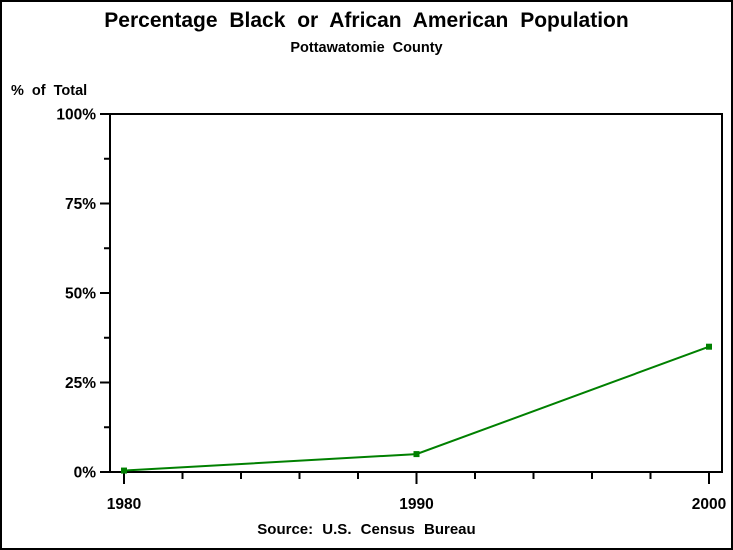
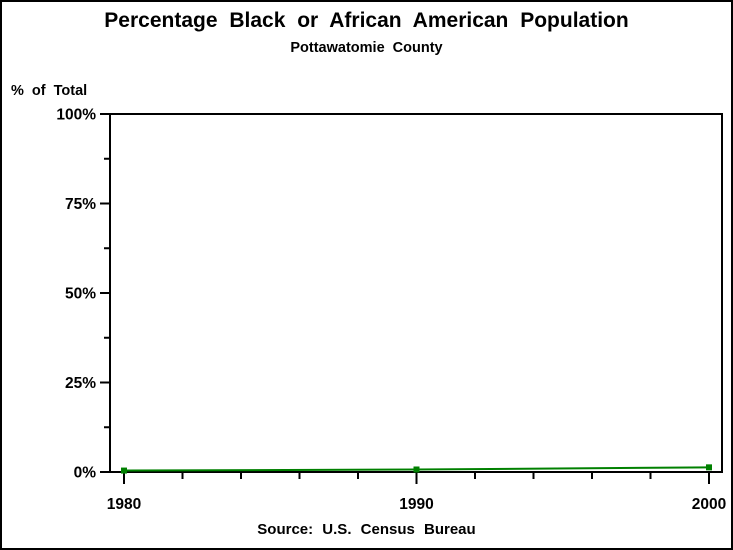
1990: 5% -> 1%
2000: 35% -> 1%
